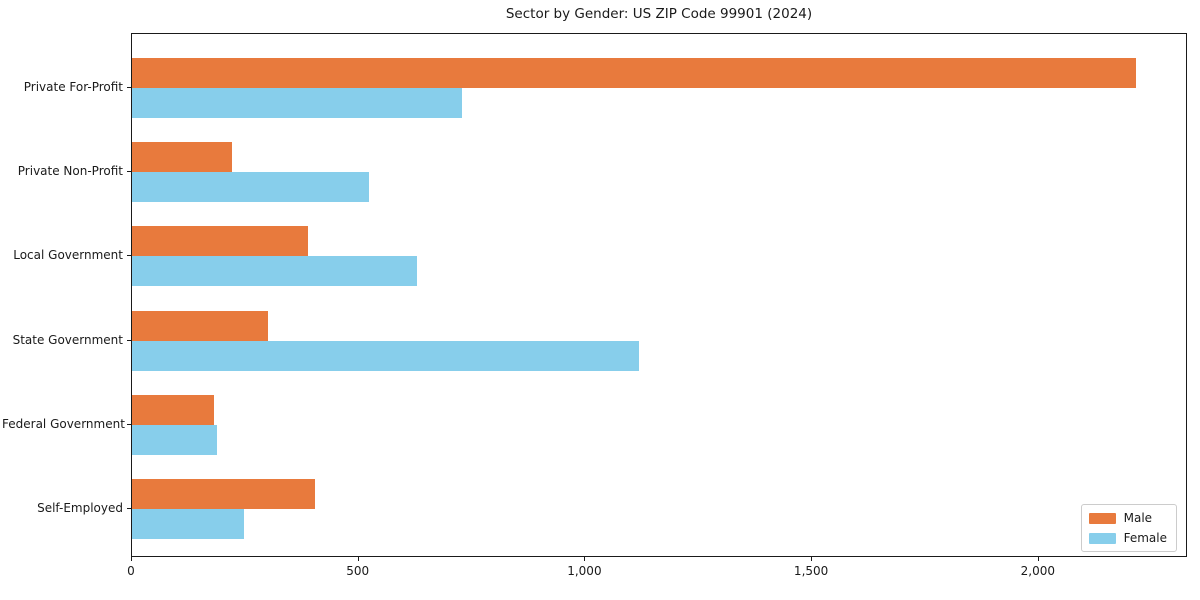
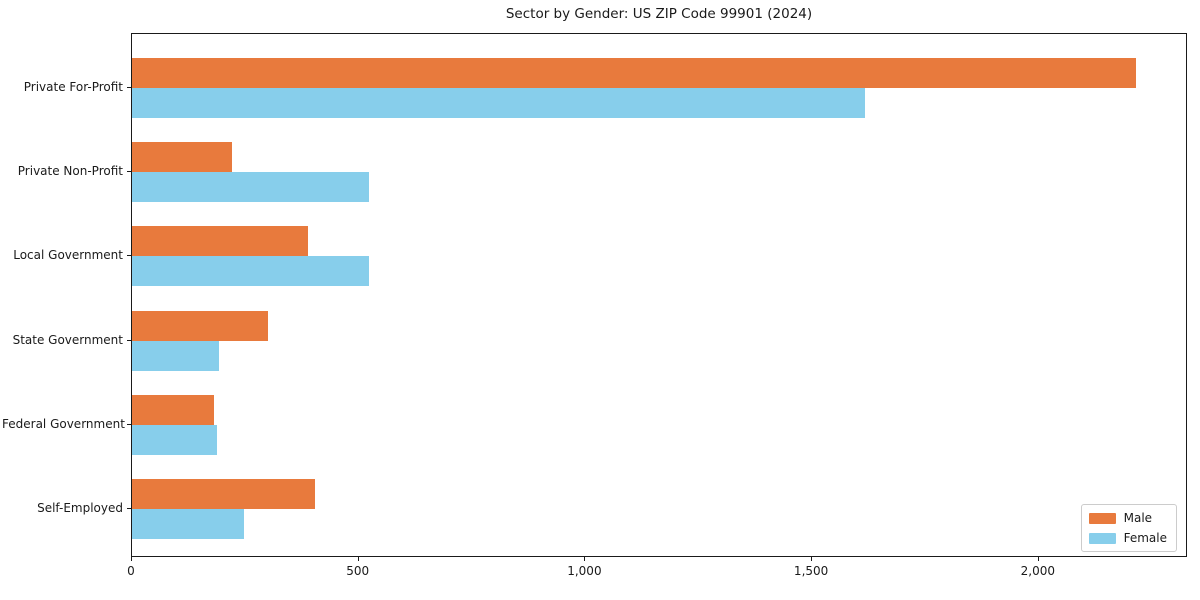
Female/Private For-Profit: 730 -> 1620
Female/Local Government: 630 -> 520
Female/State Government: 1120 -> 190
